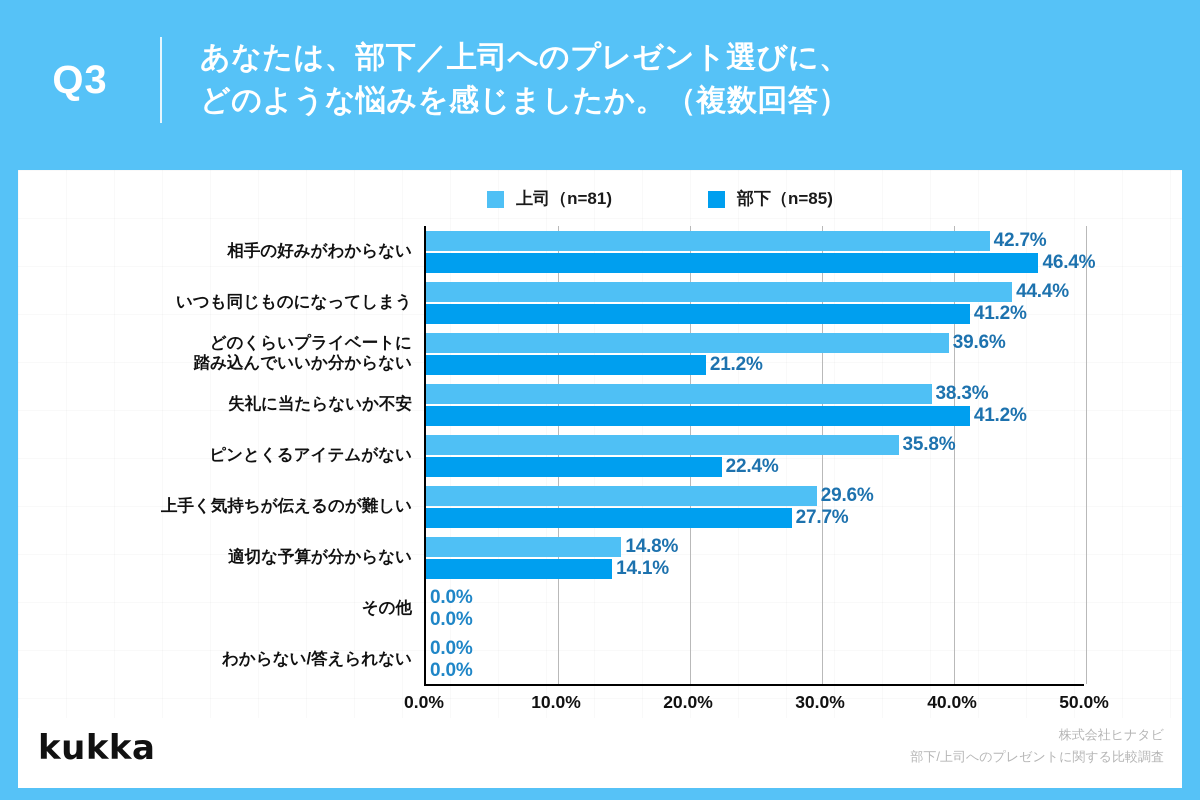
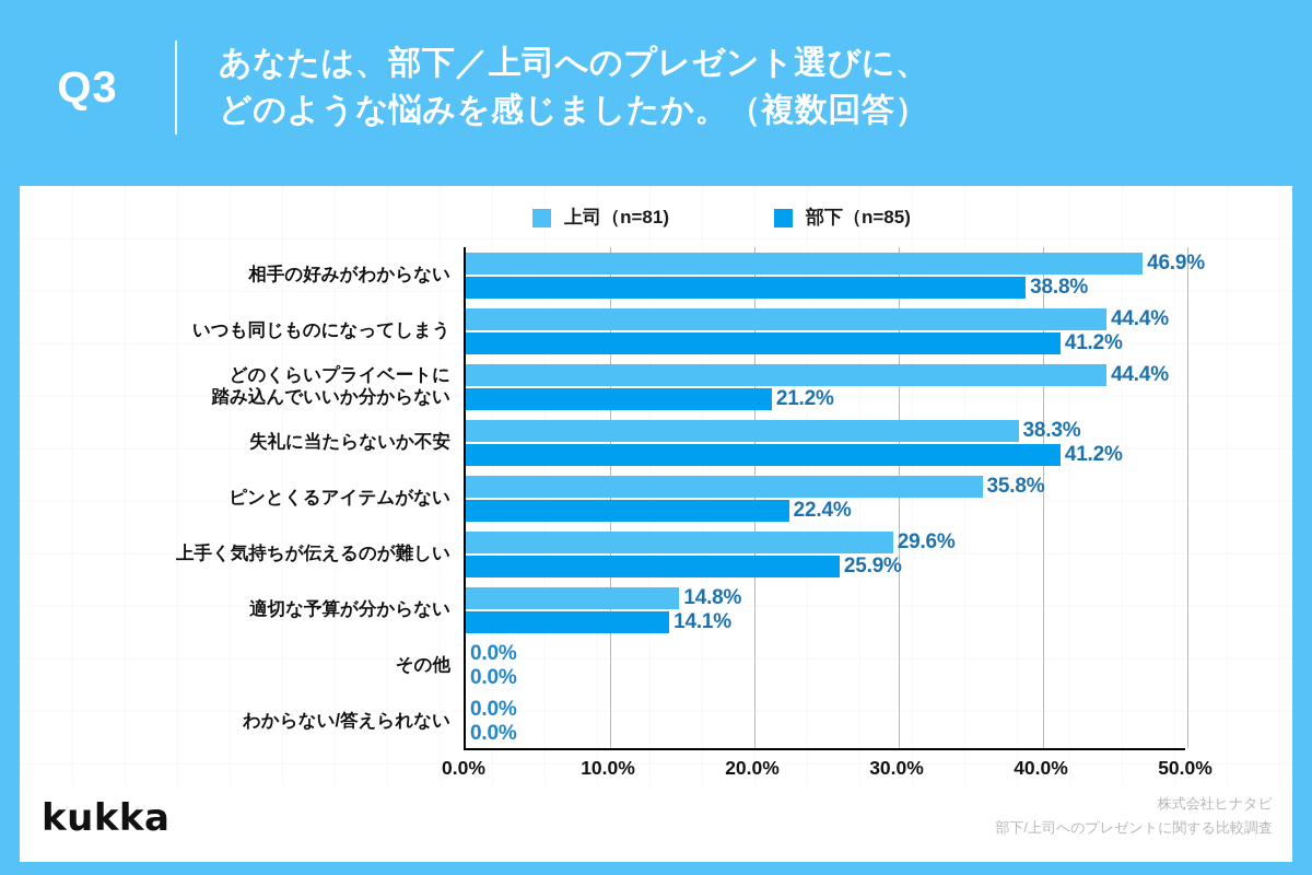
上司（n=81)/相手の好みがわからない: 42.7% -> 46.9%
部下（n=85)/相手の好みがわからない: 46.4% -> 38.8%
上司（n=81)/どのくらいプライベートに 踏み込んでいいか分からない: 39.6% -> 44.4%
部下（n=85)/上手く気持ちが伝えるのが難しい: 27.7% -> 25.9%
